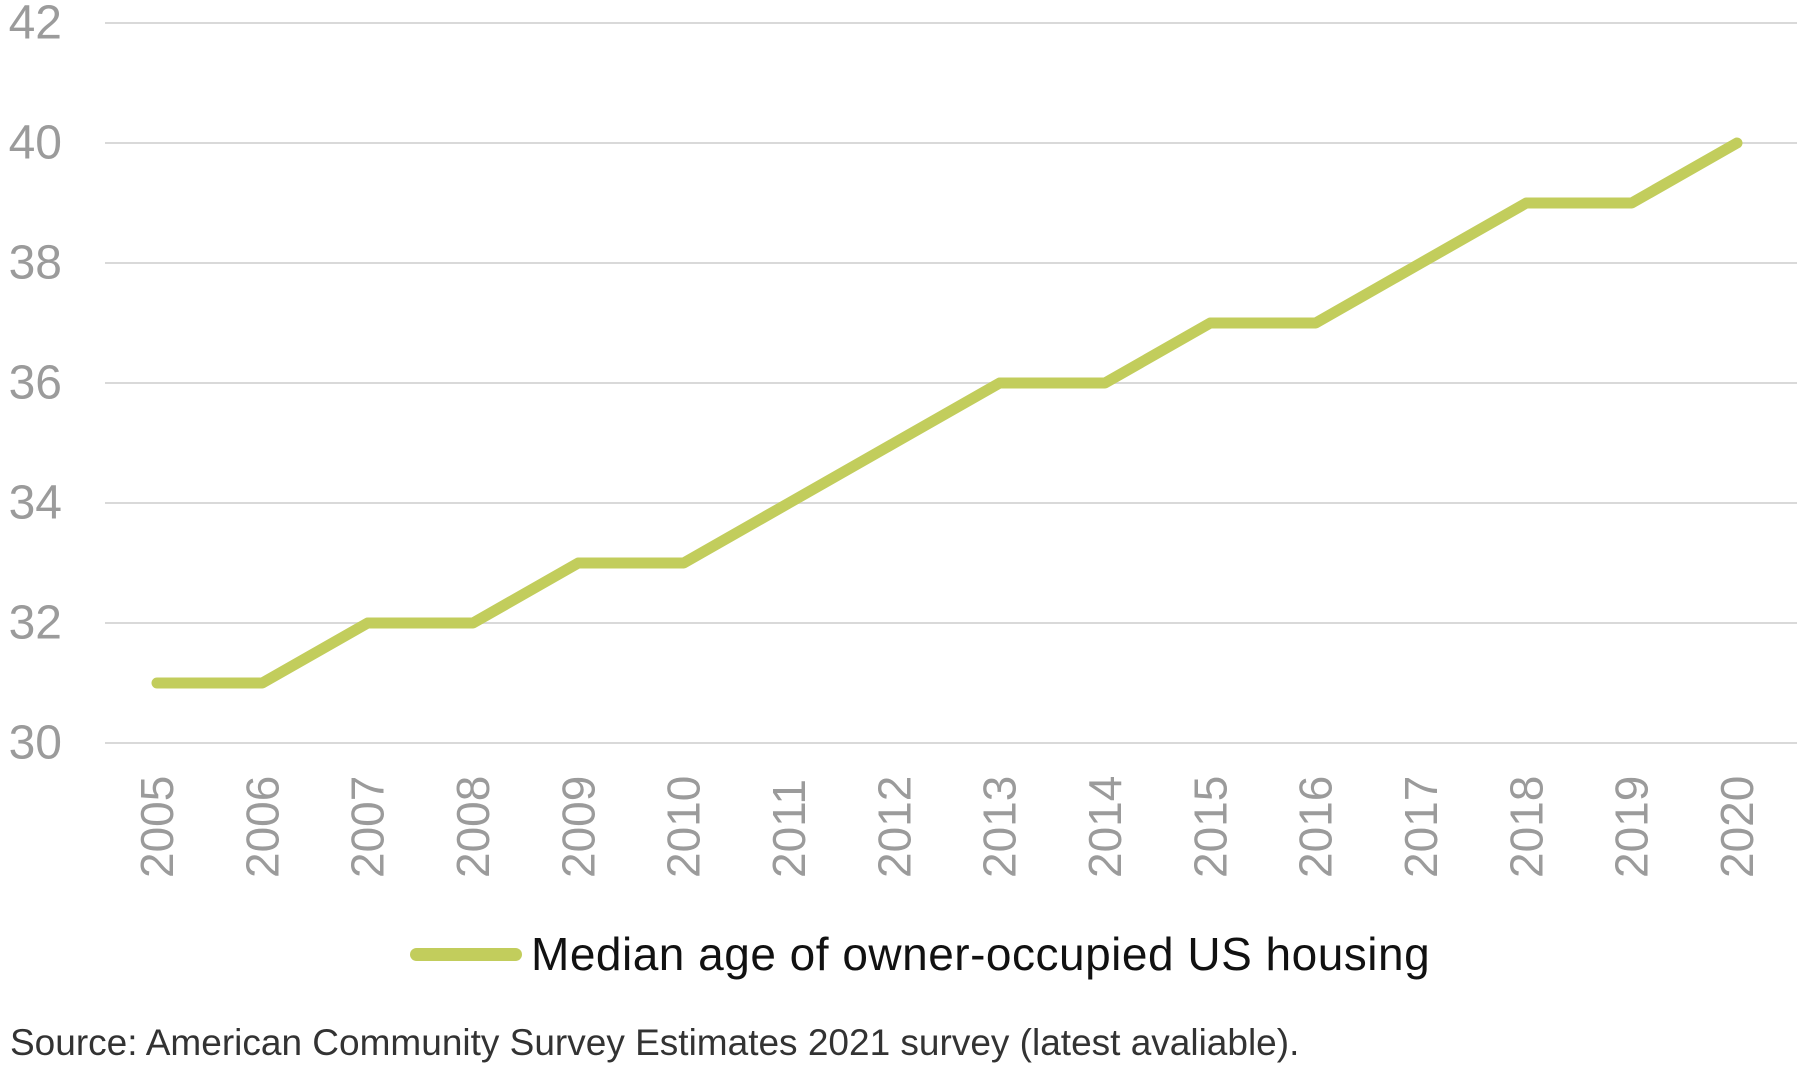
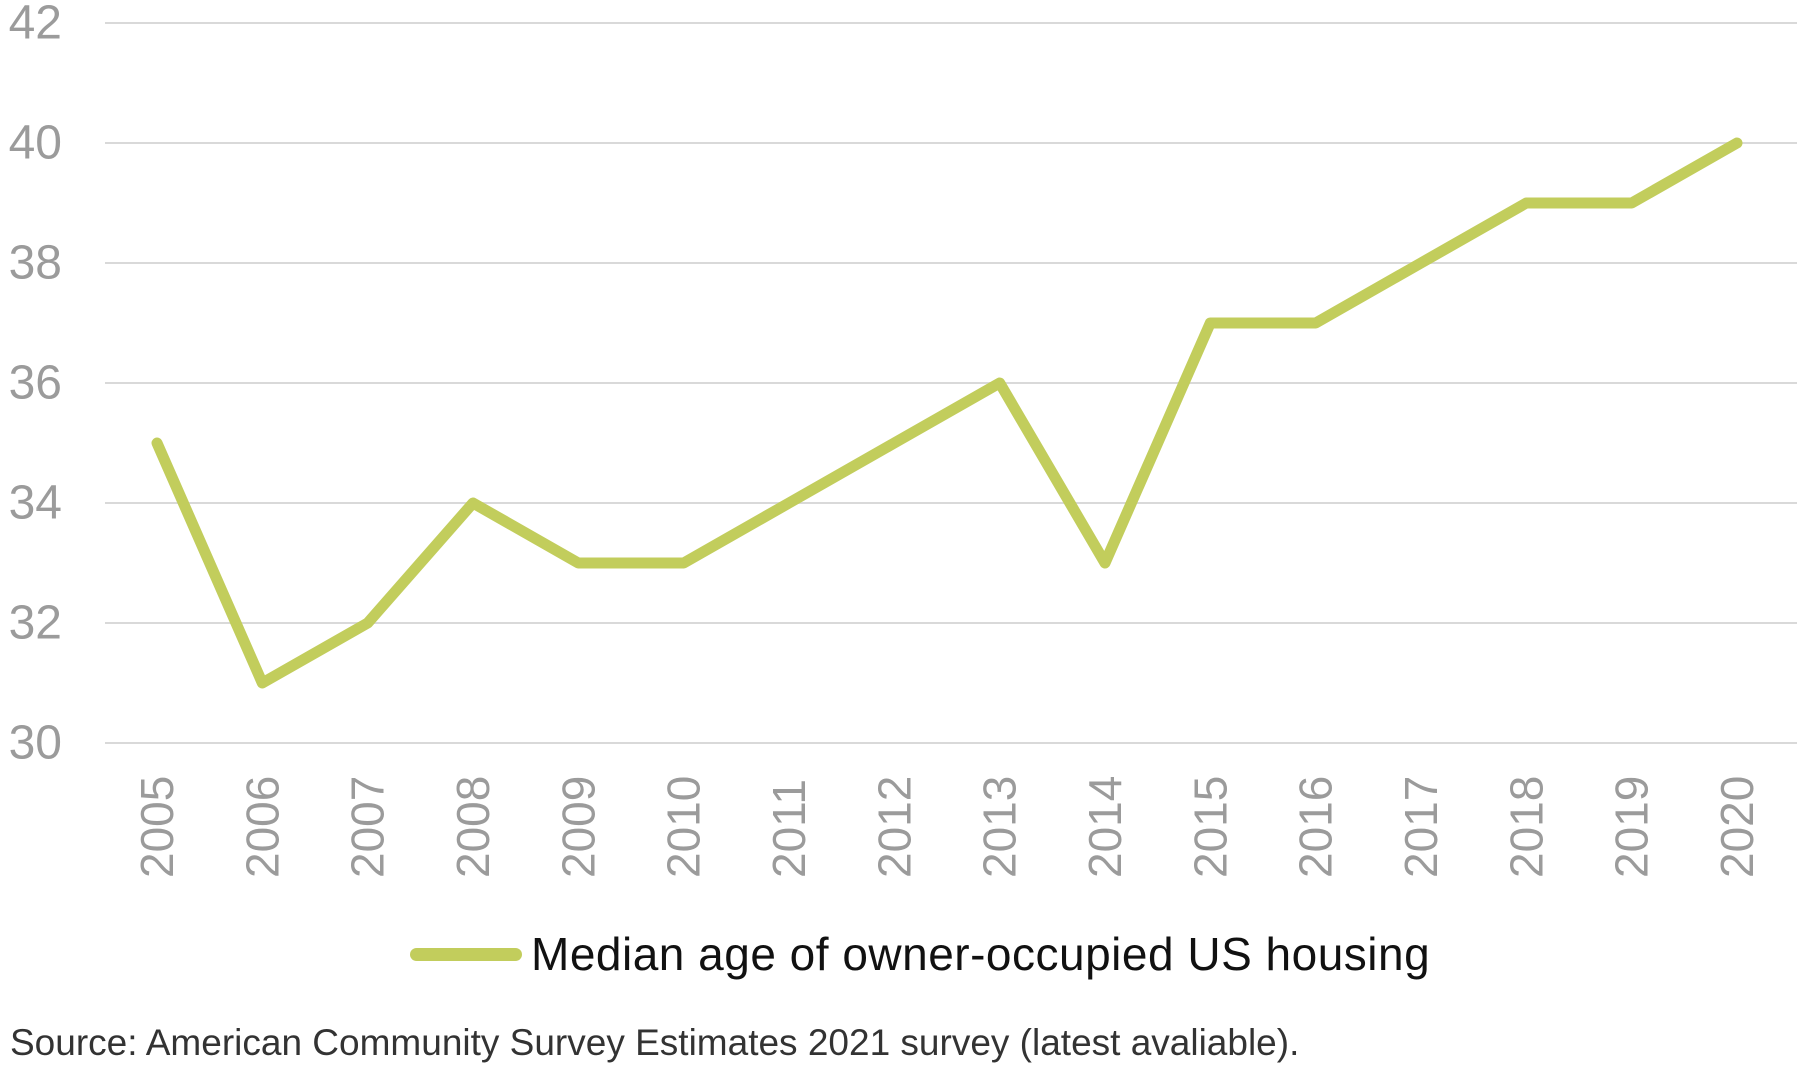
2005: 31 -> 35
2008: 32 -> 34
2014: 36 -> 33
